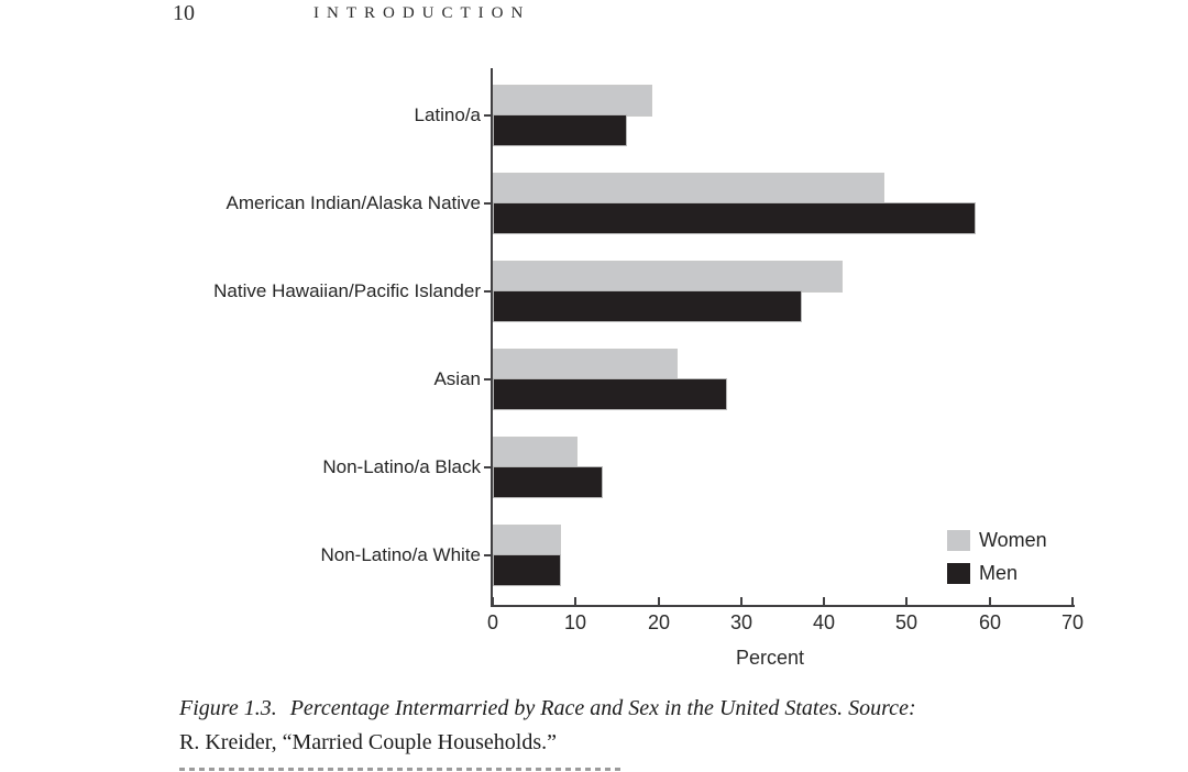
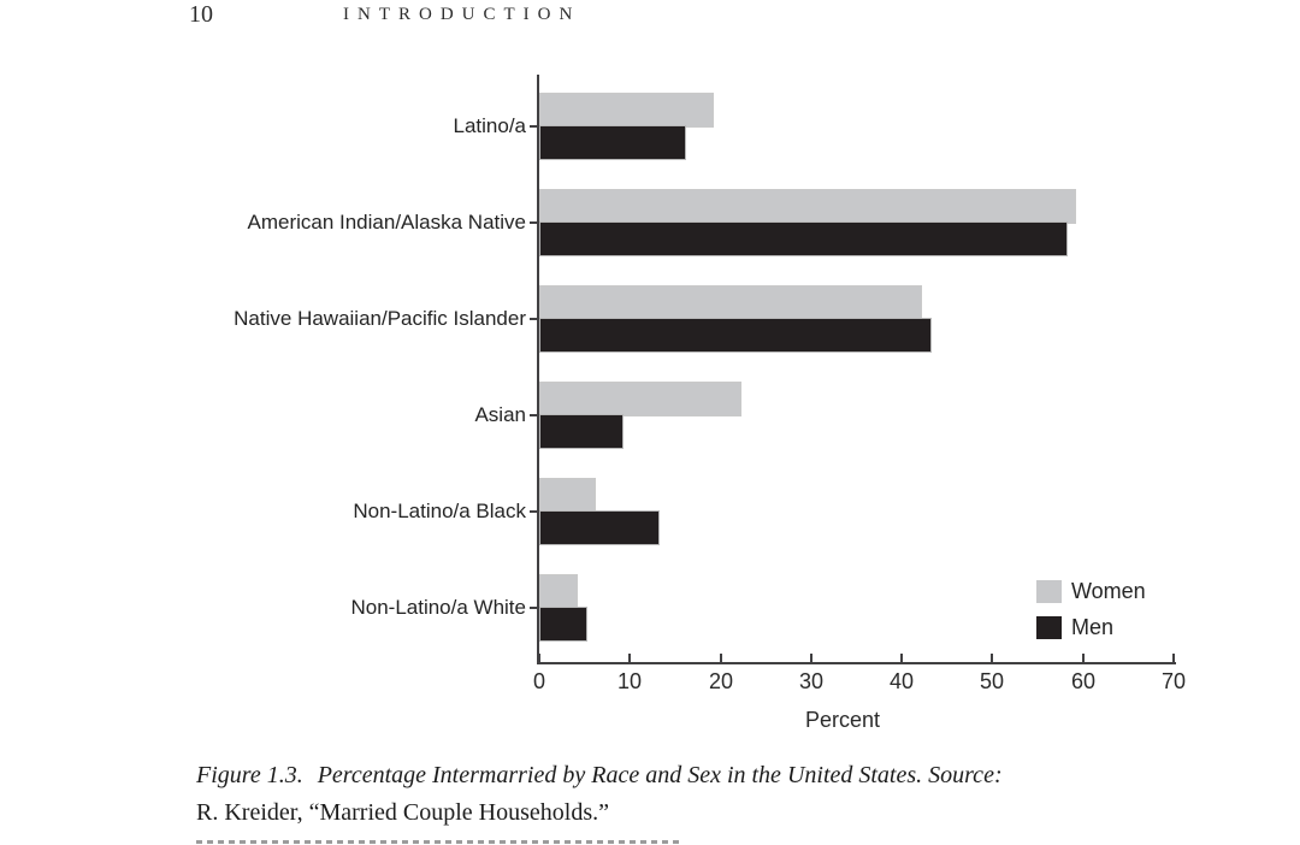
Women/American Indian/Alaska Native: 47 -> 59
Men/Native Hawaiian/Pacific Islander: 37 -> 43
Men/Asian: 28 -> 9
Women/Non-Latino/a Black: 10 -> 6
Women/Non-Latino/a White: 8 -> 4
Men/Non-Latino/a White: 8 -> 5
